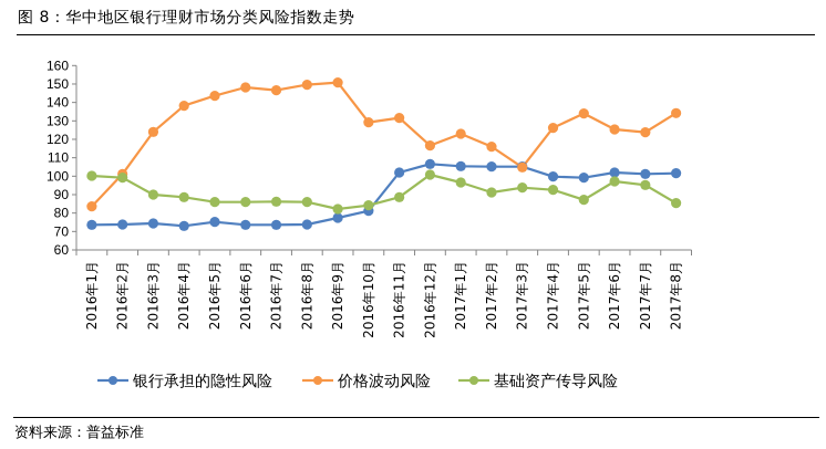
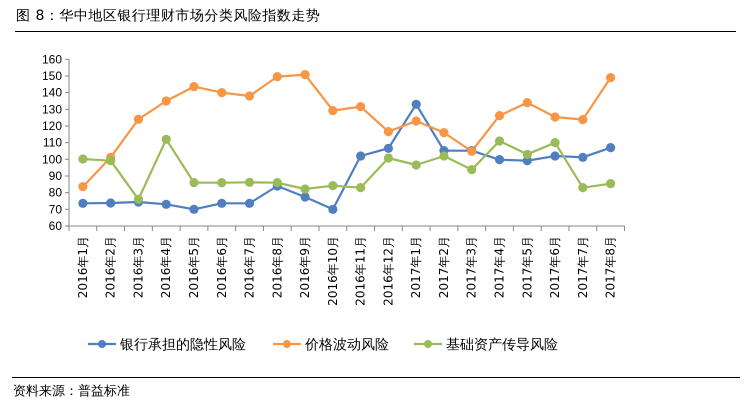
基础资产传导风险/2016年3月: 90 -> 76
价格波动风险/2016年4月: 138 -> 135
基础资产传导风险/2016年4月: 89 -> 112
银行承担的隐性风险/2016年5月: 75 -> 70
价格波动风险/2016年6月: 148 -> 140
价格波动风险/2016年7月: 147 -> 138
银行承担的隐性风险/2016年8月: 74 -> 84
银行承担的隐性风险/2016年10月: 81 -> 70
基础资产传导风险/2016年11月: 89 -> 83
银行承担的隐性风险/2017年1月: 105 -> 133
基础资产传导风险/2017年2月: 91 -> 102
基础资产传导风险/2017年4月: 93 -> 111
基础资产传导风险/2017年5月: 87 -> 103
基础资产传导风险/2017年6月: 97 -> 110
基础资产传导风险/2017年7月: 95 -> 83
银行承担的隐性风险/2017年8月: 102 -> 107
价格波动风险/2017年8月: 134 -> 149
